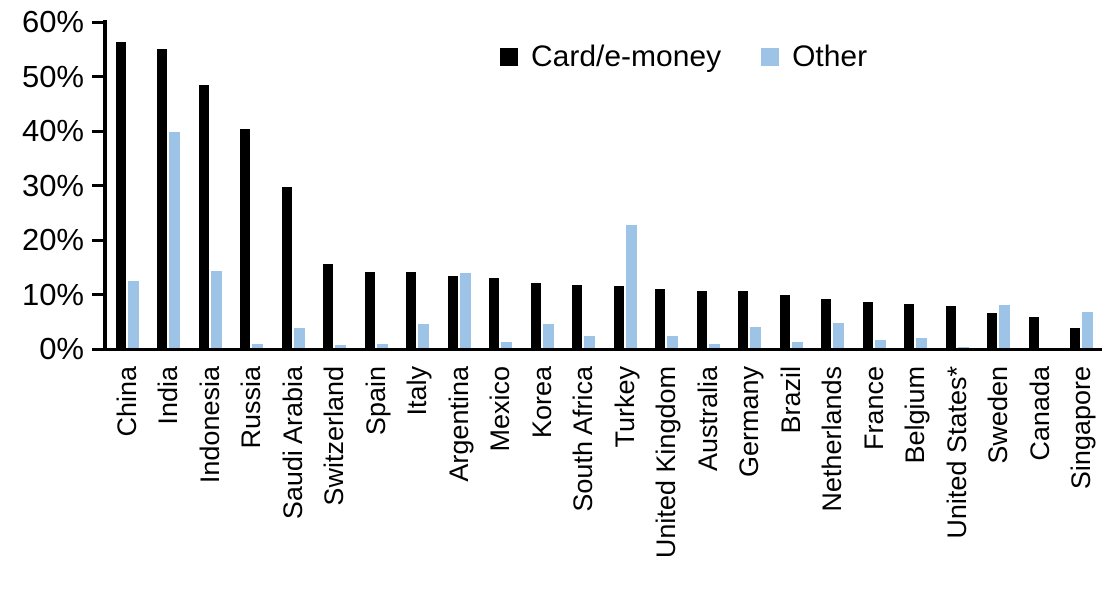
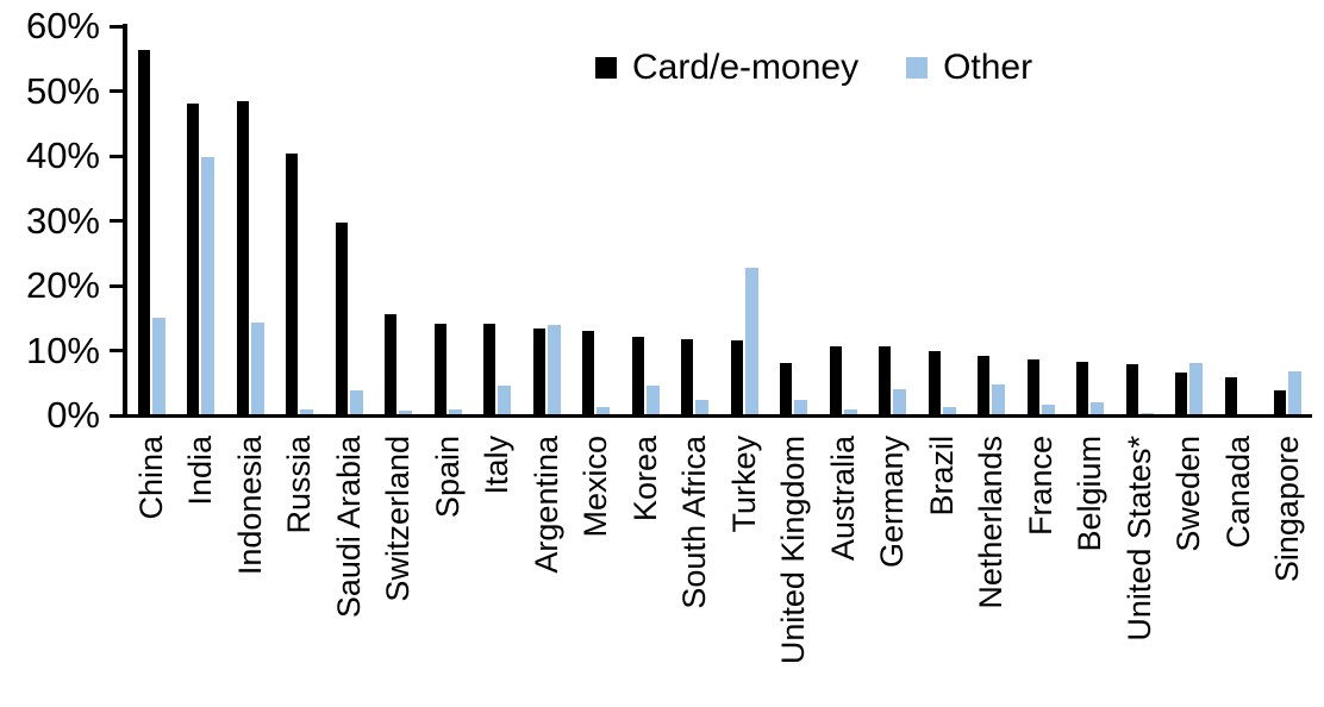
Other/China: 12% -> 15%
Card/e-money/India: 55% -> 48%
Card/e-money/United Kingdom: 11% -> 8%
